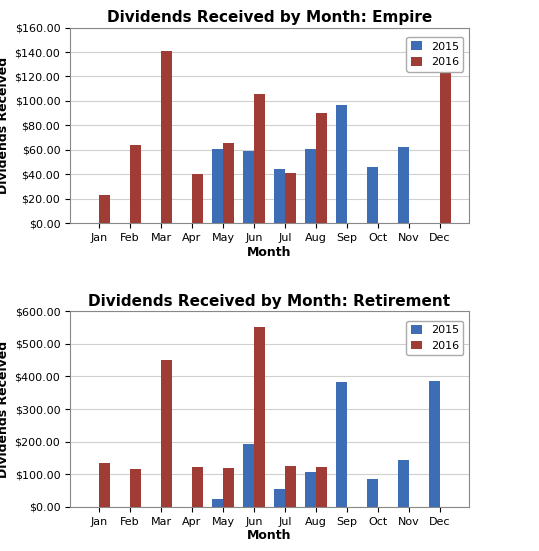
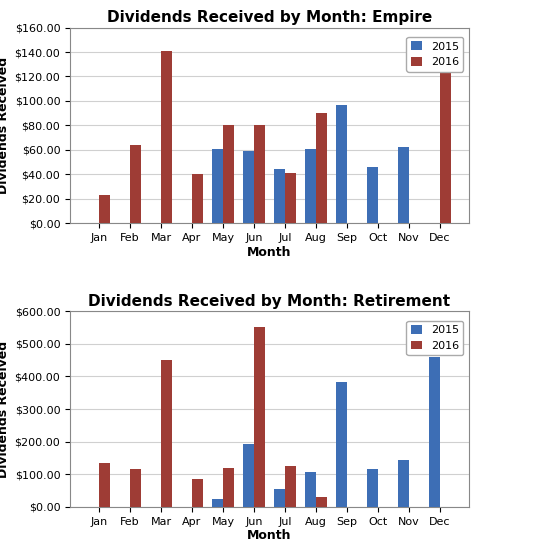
Dividends Received by Month: Empire/2016/May: $66 -> $80
Dividends Received by Month: Empire/2016/Jun: $106 -> $80
Dividends Received by Month: Retirement/2016/Apr: $122 -> $85
Dividends Received by Month: Retirement/2016/Aug: $122 -> $30
Dividends Received by Month: Retirement/2015/Oct: $85 -> $115
Dividends Received by Month: Retirement/2015/Dec: $385 -> $460
